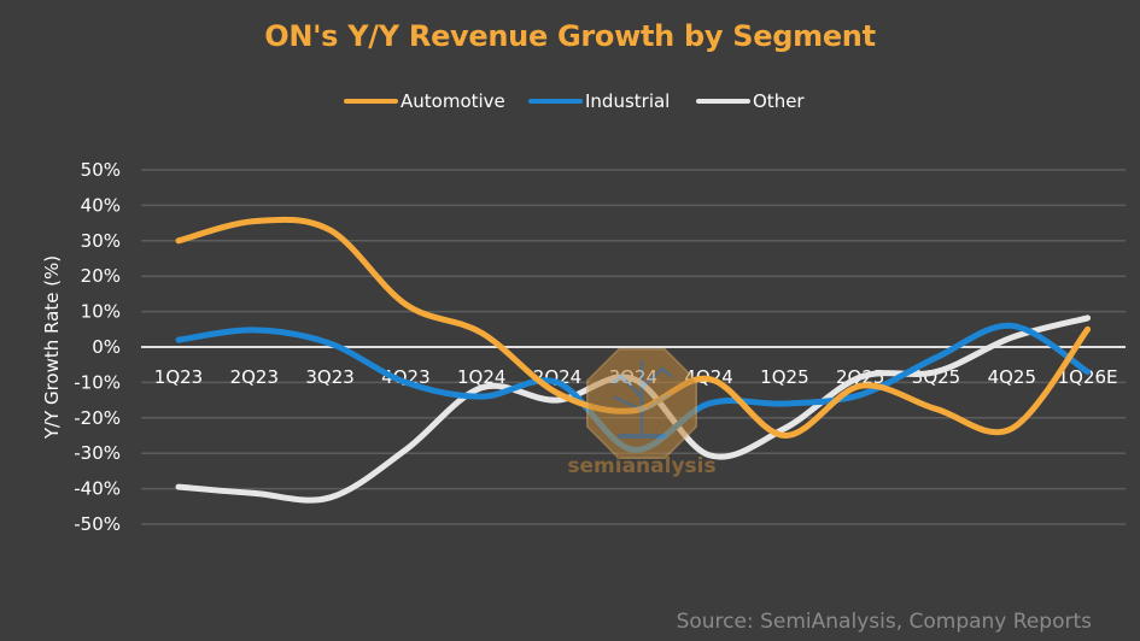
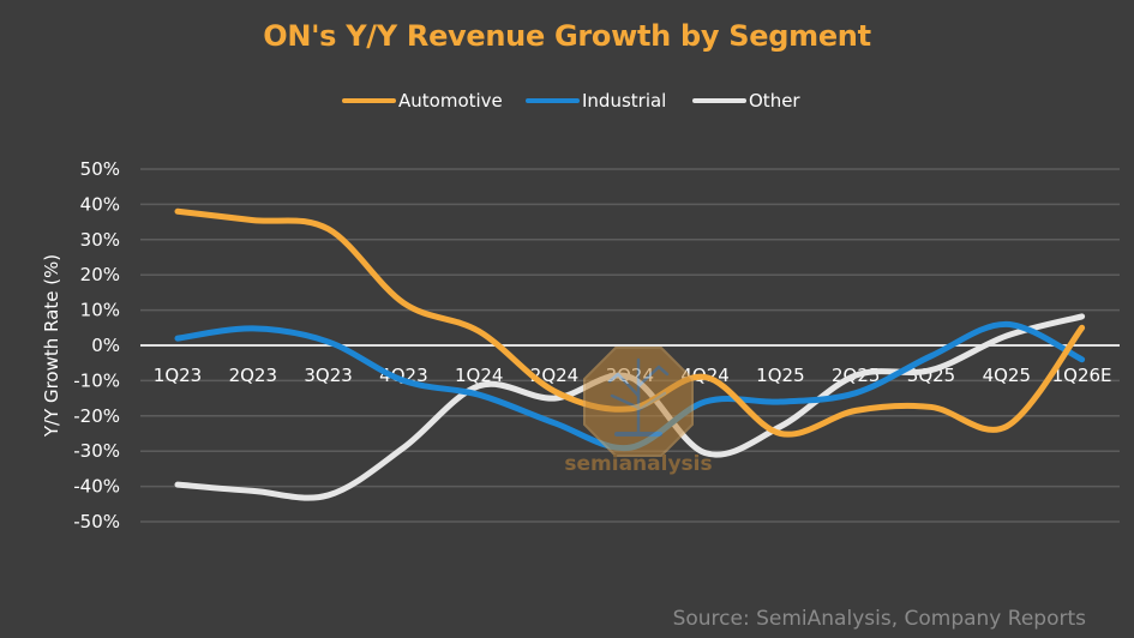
Automotive/1Q23: 30% -> 38%
Industrial/2Q24: -10% -> -22%
Automotive/2Q25: -11% -> -18%
Industrial/1Q26E: -7% -> -4%
